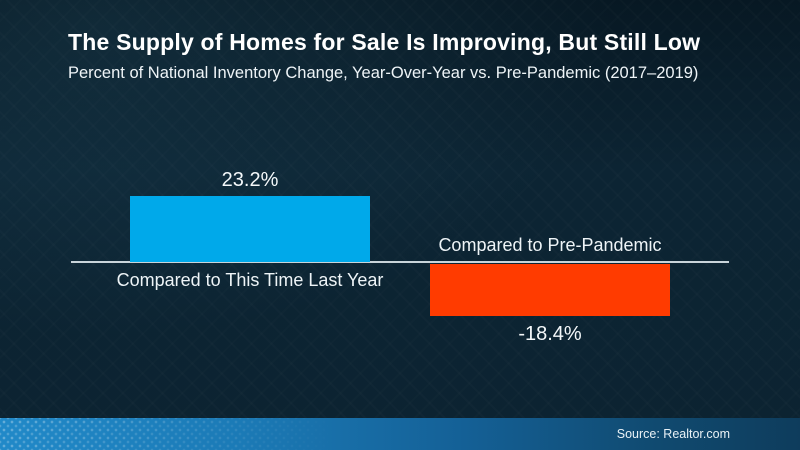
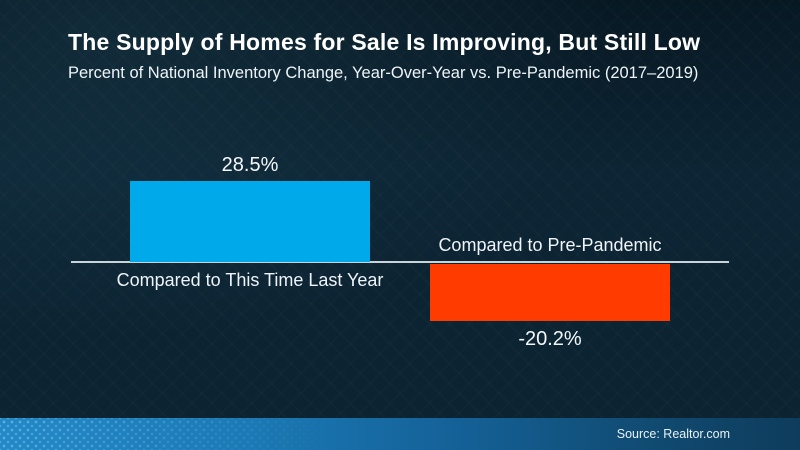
Compared to This Time Last Year: 23.2% -> 28.5%
Compared to Pre-Pandemic: -18.4% -> -20.2%
